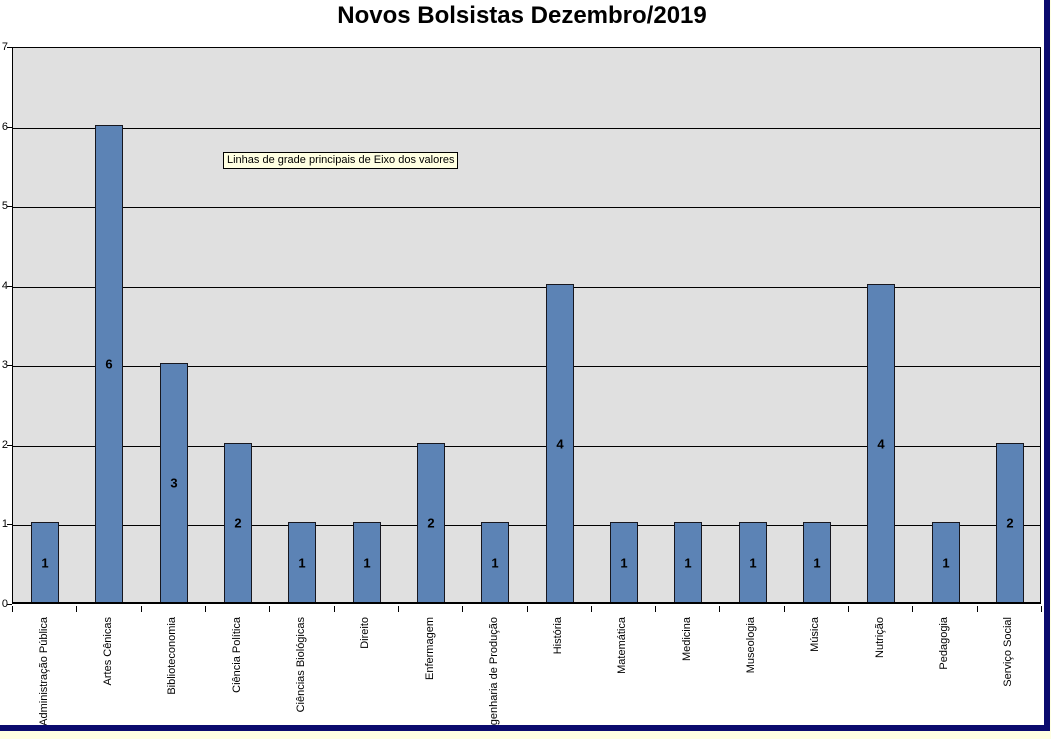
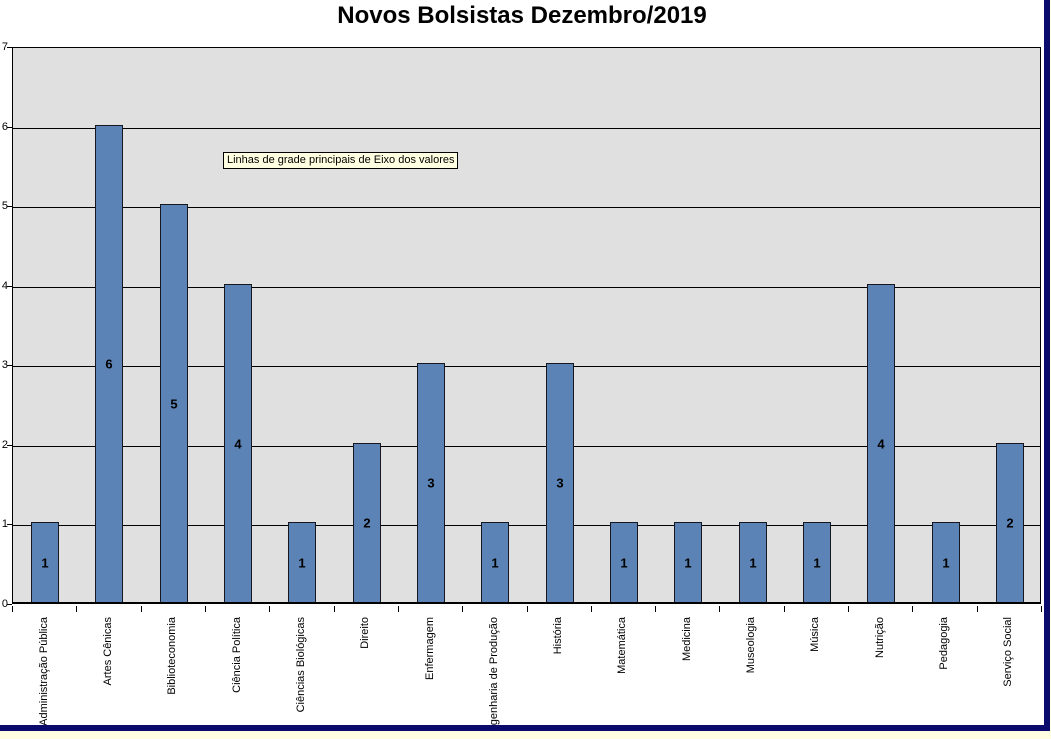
Biblioteconomia: 3 -> 5
Ciência Política: 2 -> 4
Direito: 1 -> 2
Enfermagem: 2 -> 3
História: 4 -> 3
